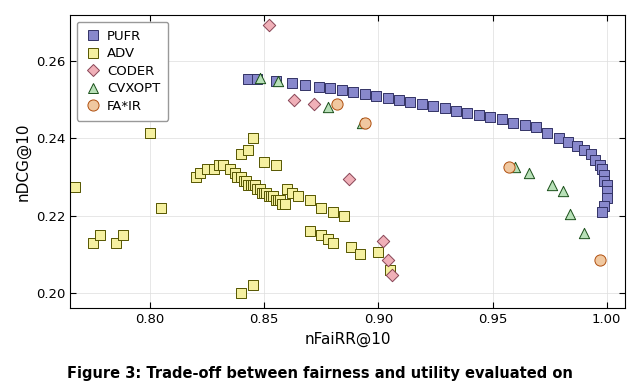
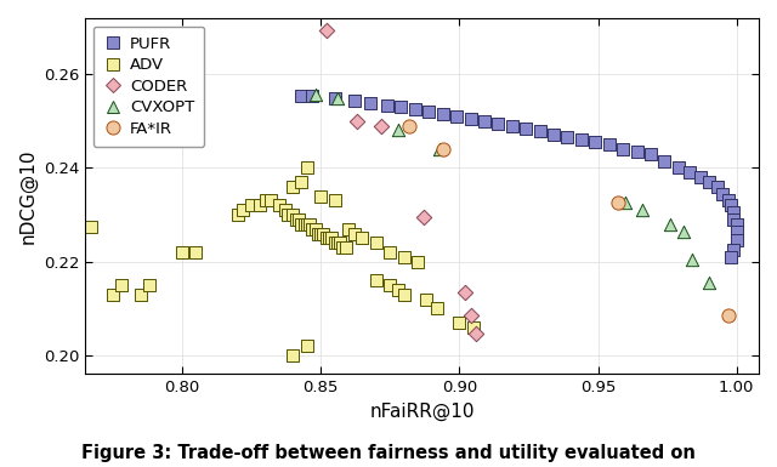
ADV/0.80: 0.2415 -> 0.2220
ADV/0.90: 0.2105 -> 0.2070
